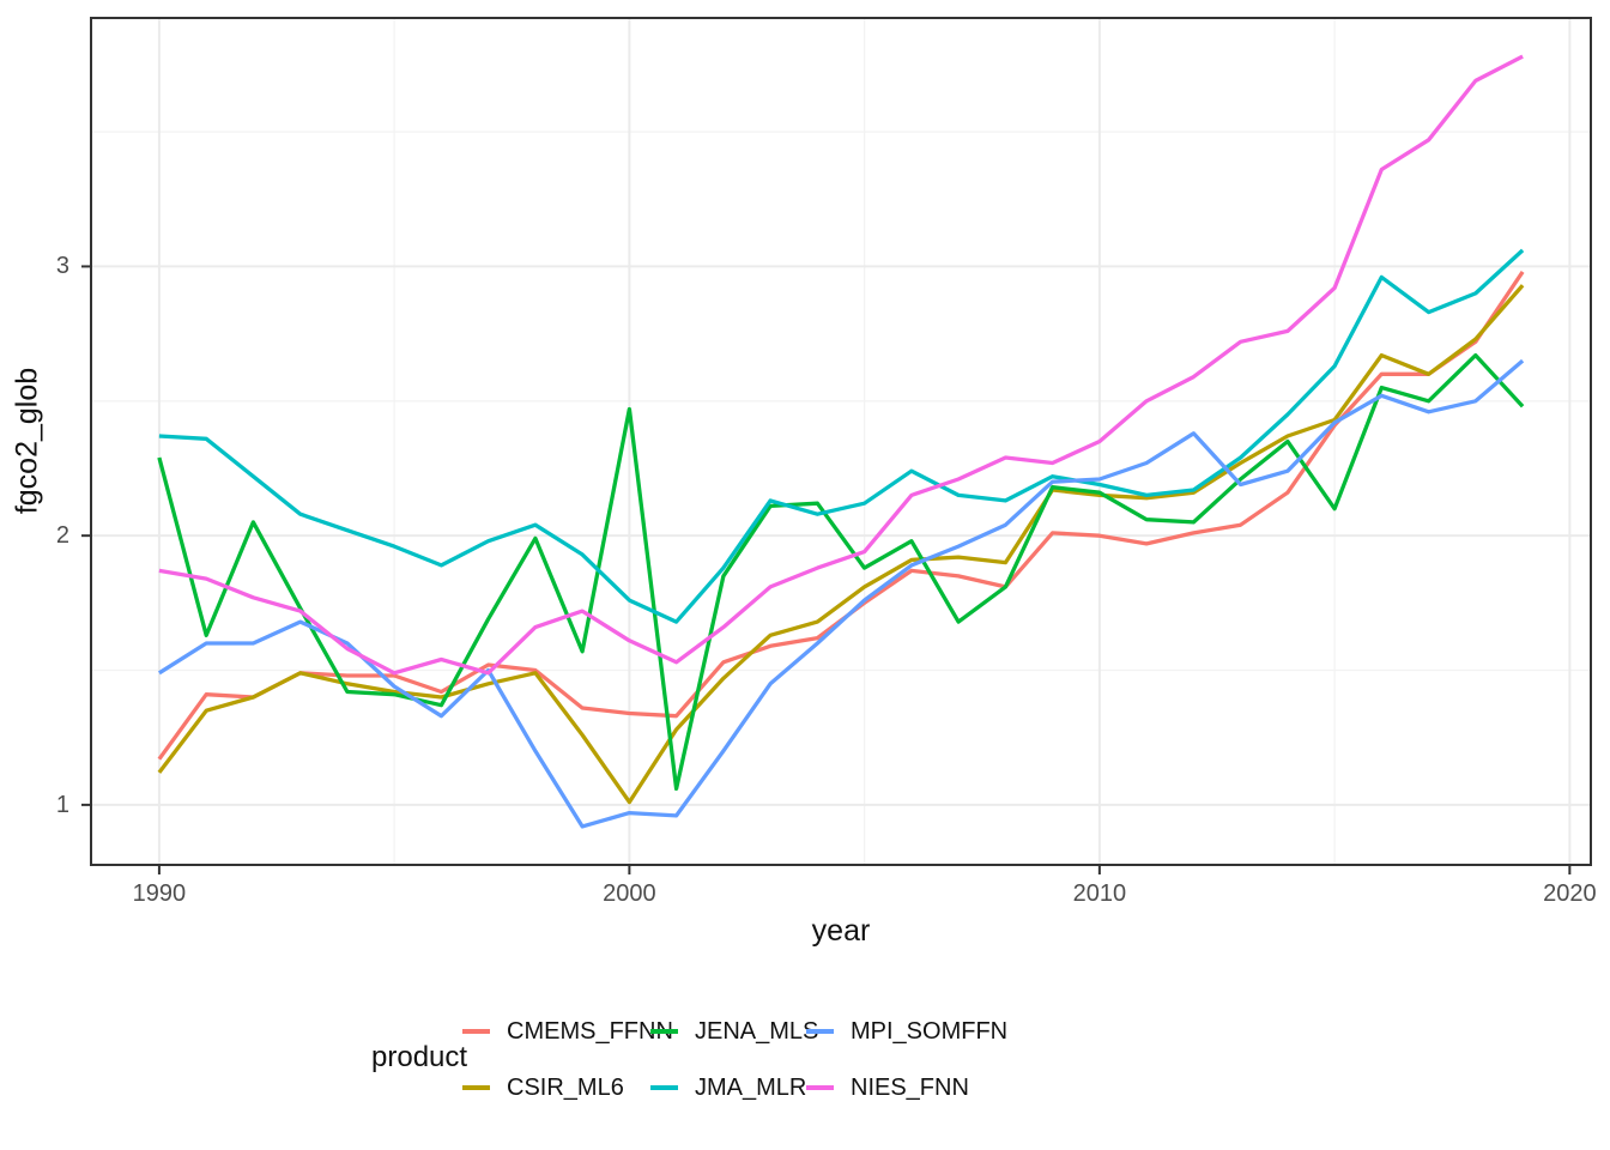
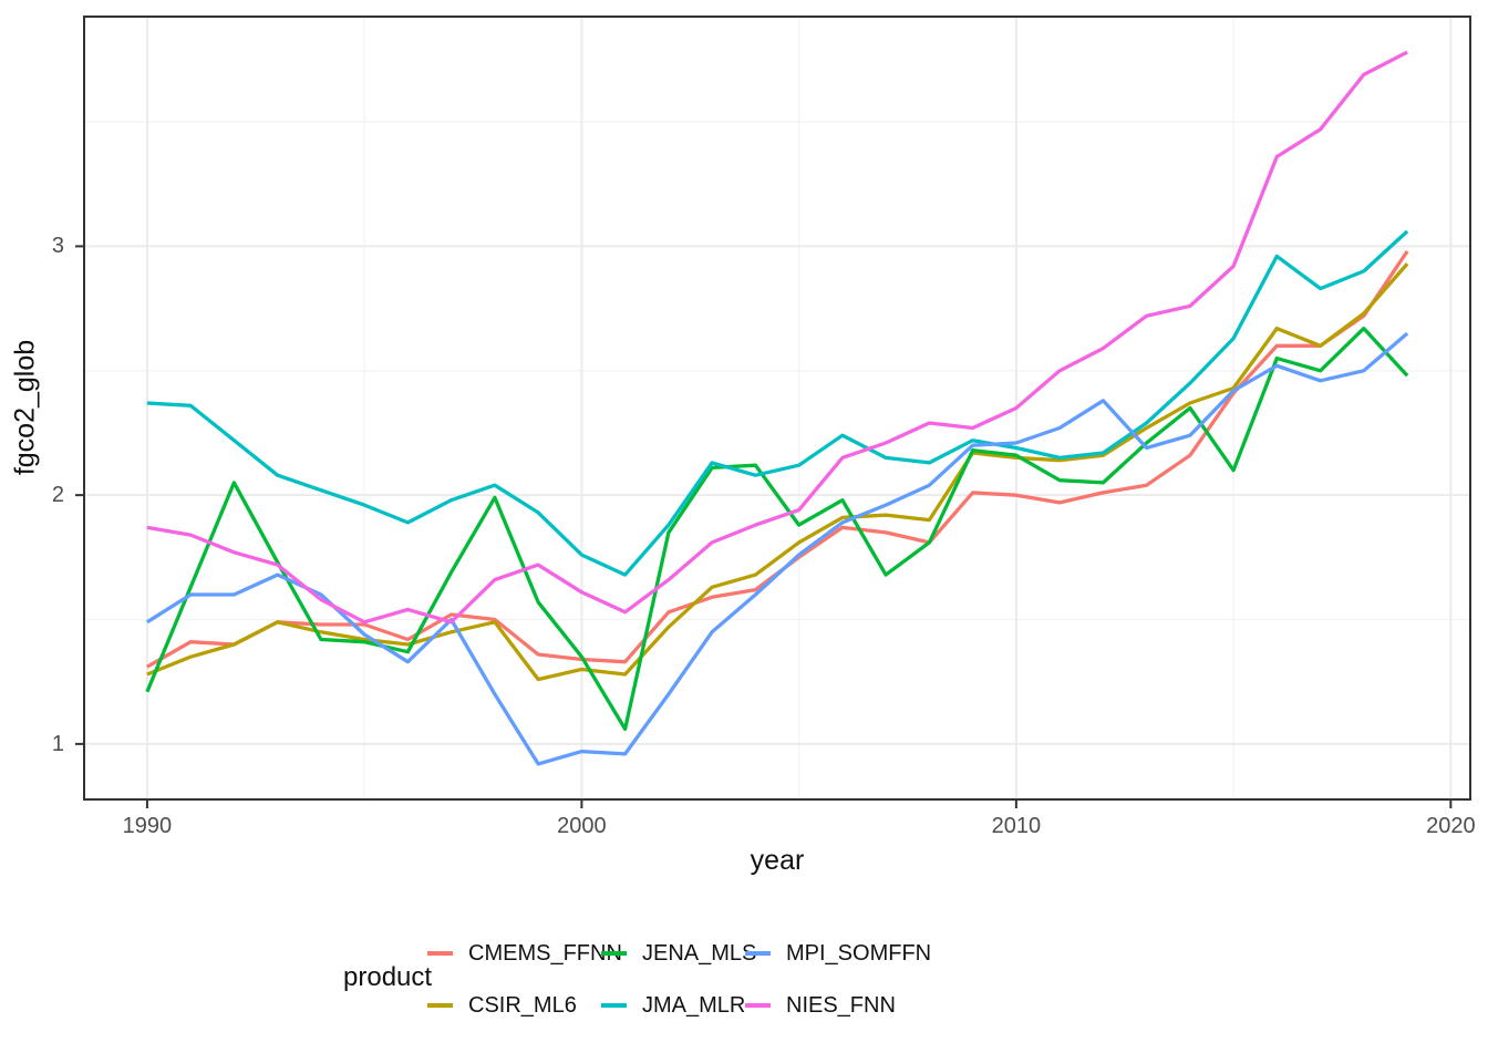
CMEMS_FFNN/1990: 1.17 -> 1.31
CSIR_ML6/1990: 1.12 -> 1.28
JENA_MLS/1990: 2.29 -> 1.21
CSIR_ML6/2000: 1.01 -> 1.30
JENA_MLS/2000: 2.47 -> 1.35
